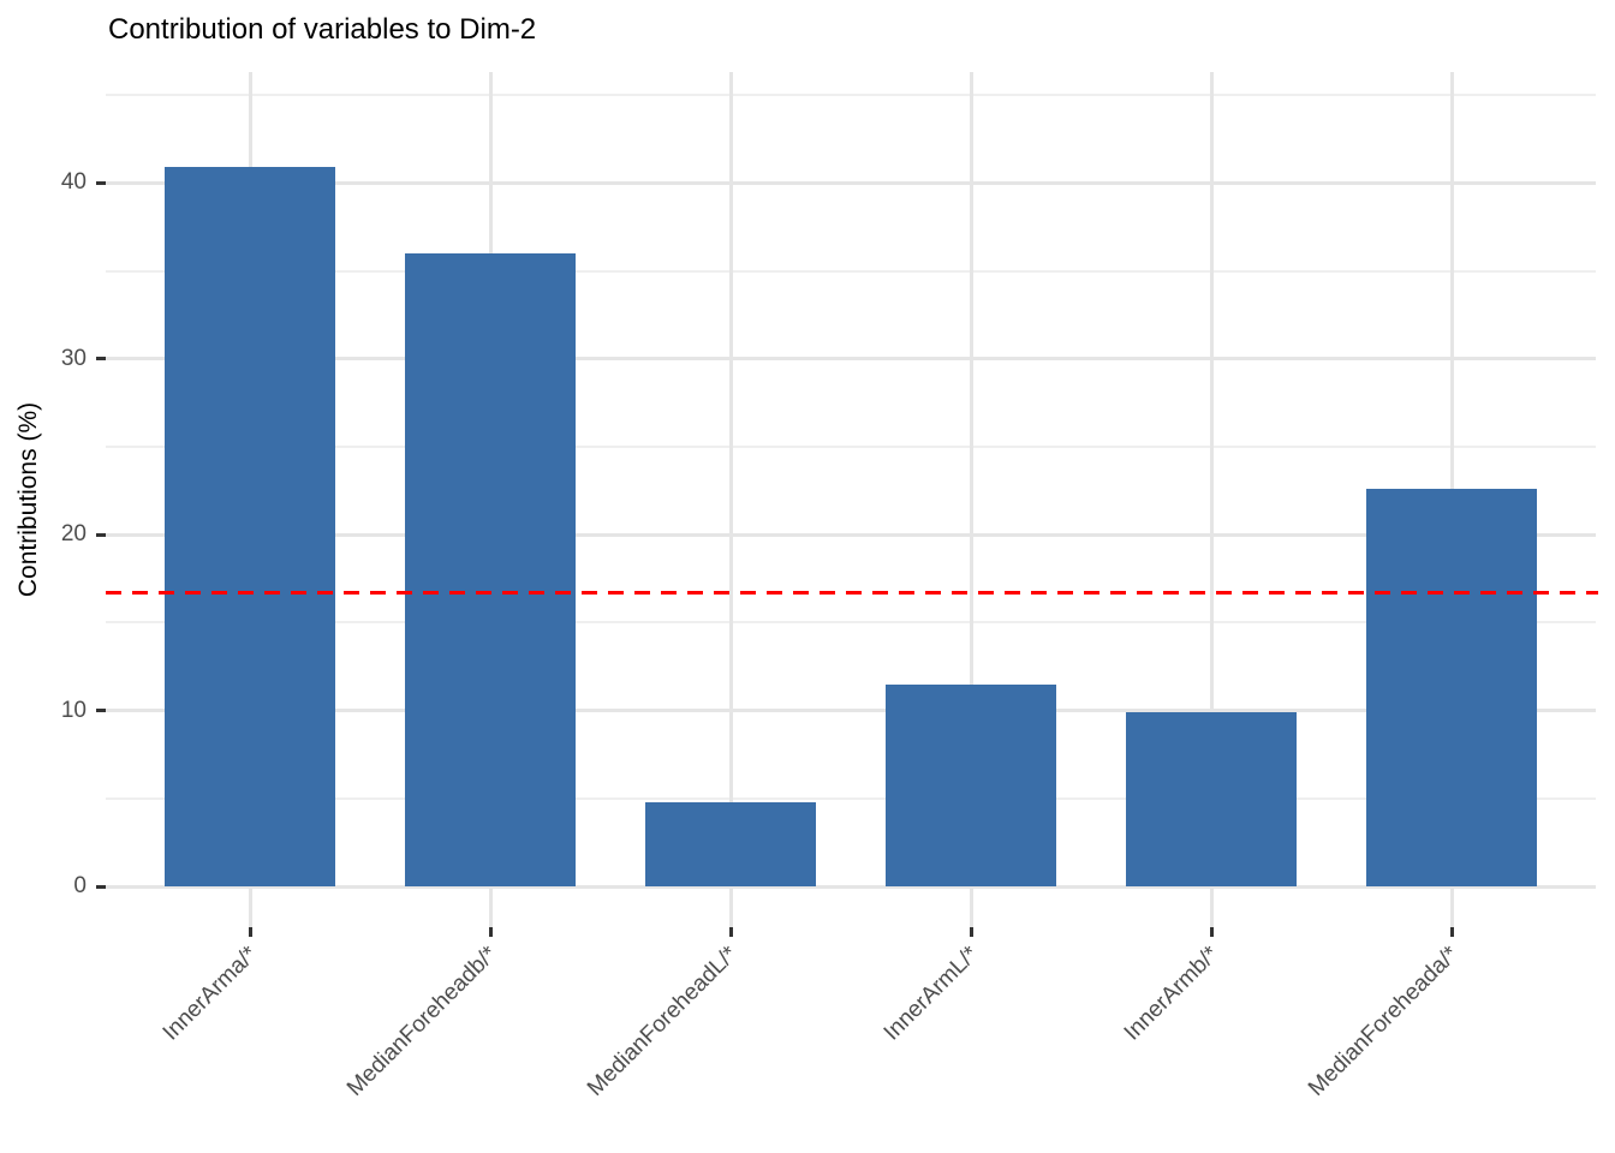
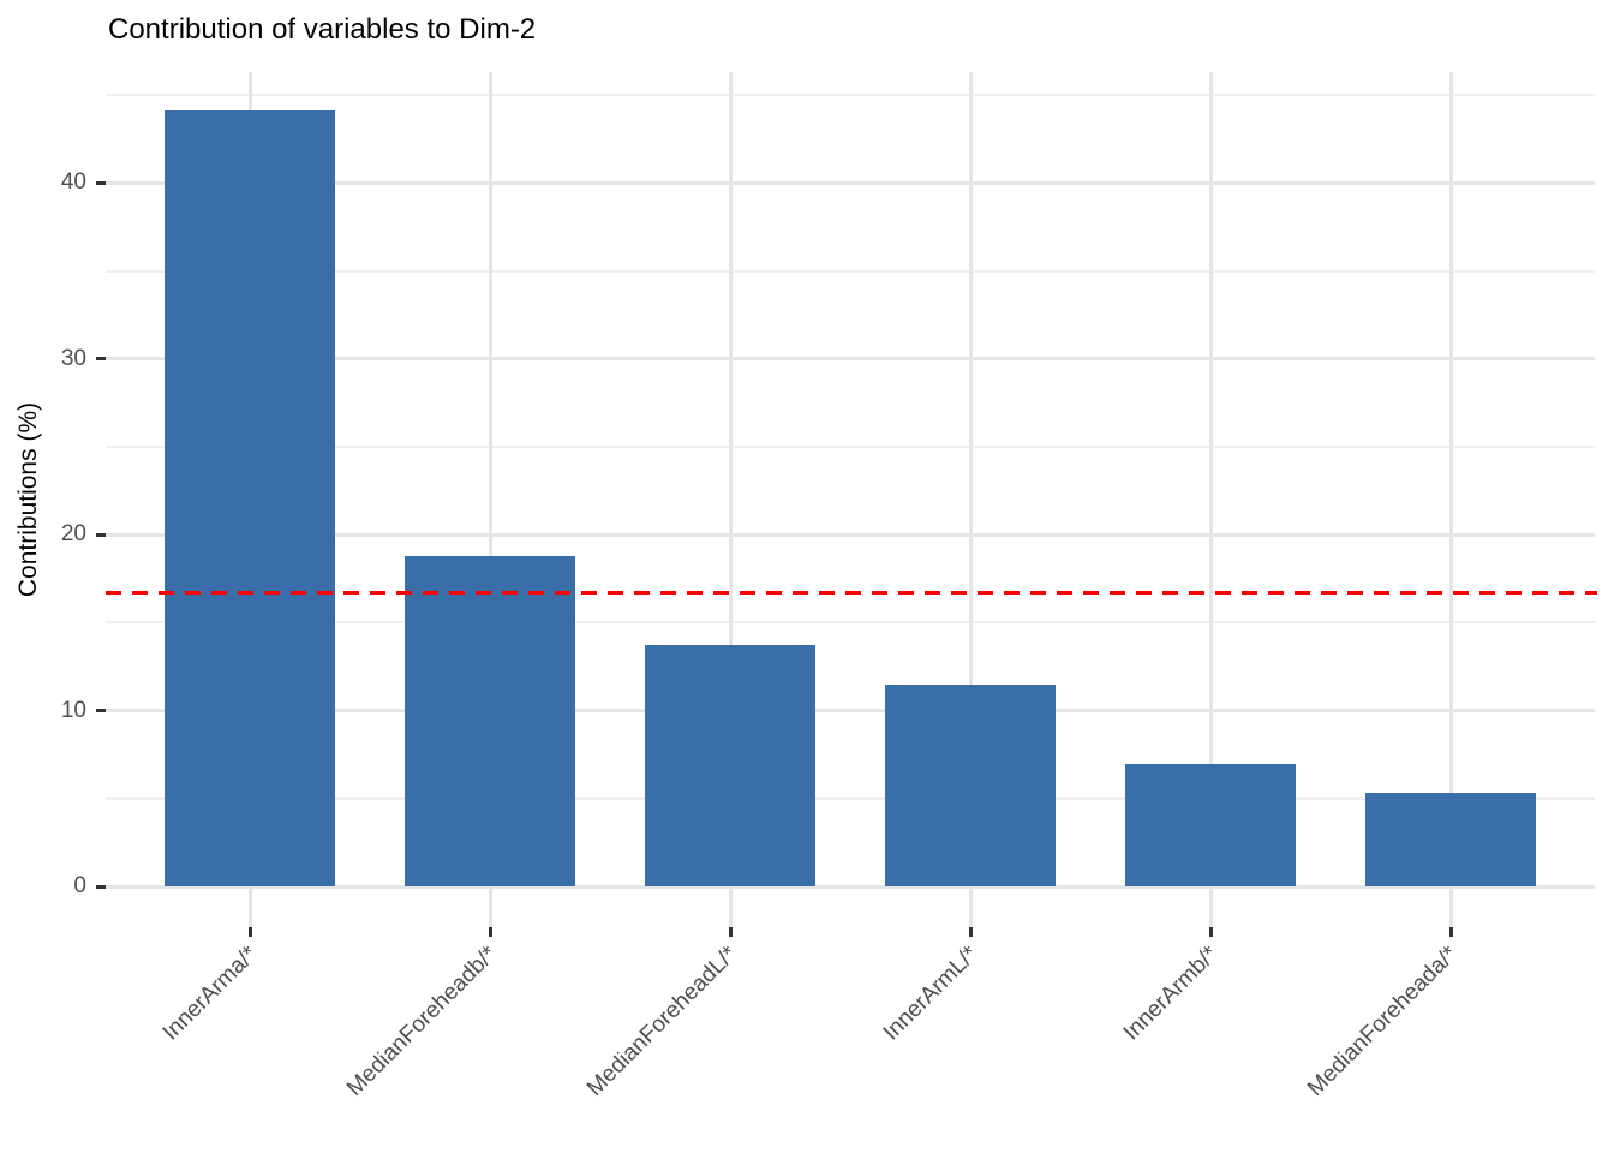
InnerArma/*: 40.9 -> 44.1
MedianForeheadb/*: 36.0 -> 18.8
MedianForeheadL/*: 4.8 -> 13.7
InnerArmb/*: 9.9 -> 7.0
MedianForeheada/*: 22.6 -> 5.3
